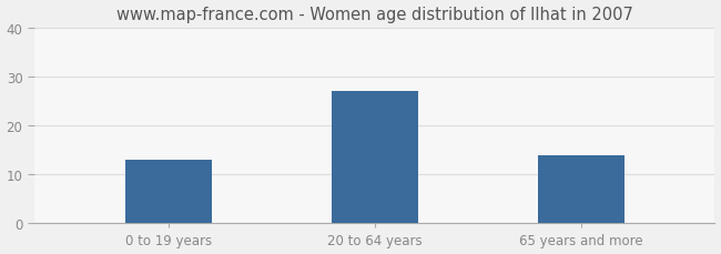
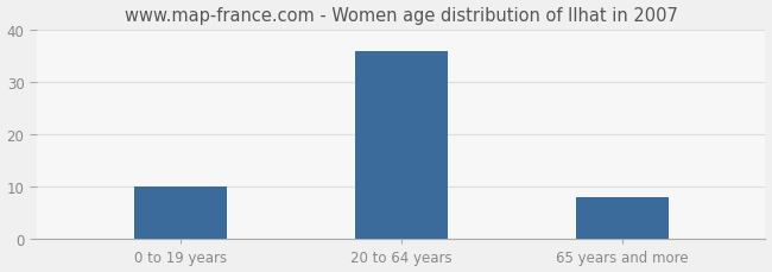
0 to 19 years: 13 -> 10
20 to 64 years: 27 -> 36
65 years and more: 14 -> 8
